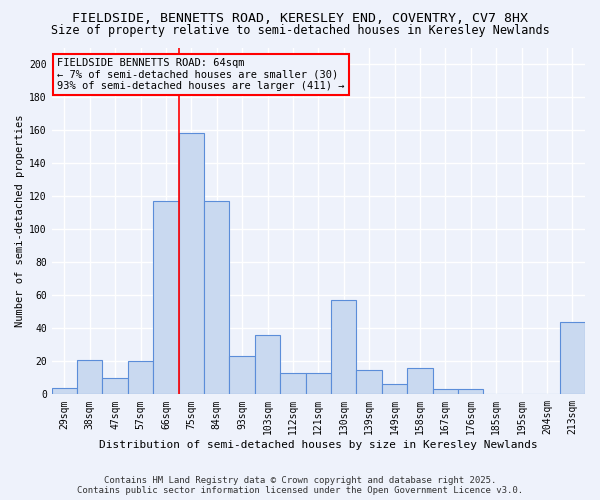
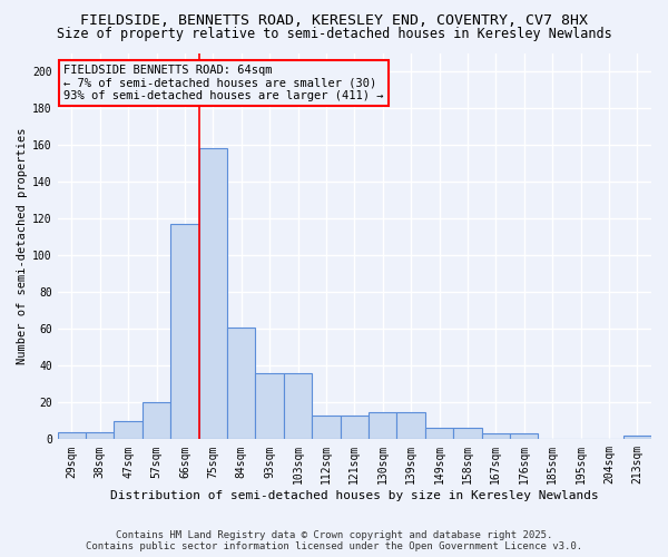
38sqm: 21 -> 4
84sqm: 117 -> 61
93sqm: 23 -> 36
130sqm: 57 -> 15
158sqm: 16 -> 6
213sqm: 44 -> 2
